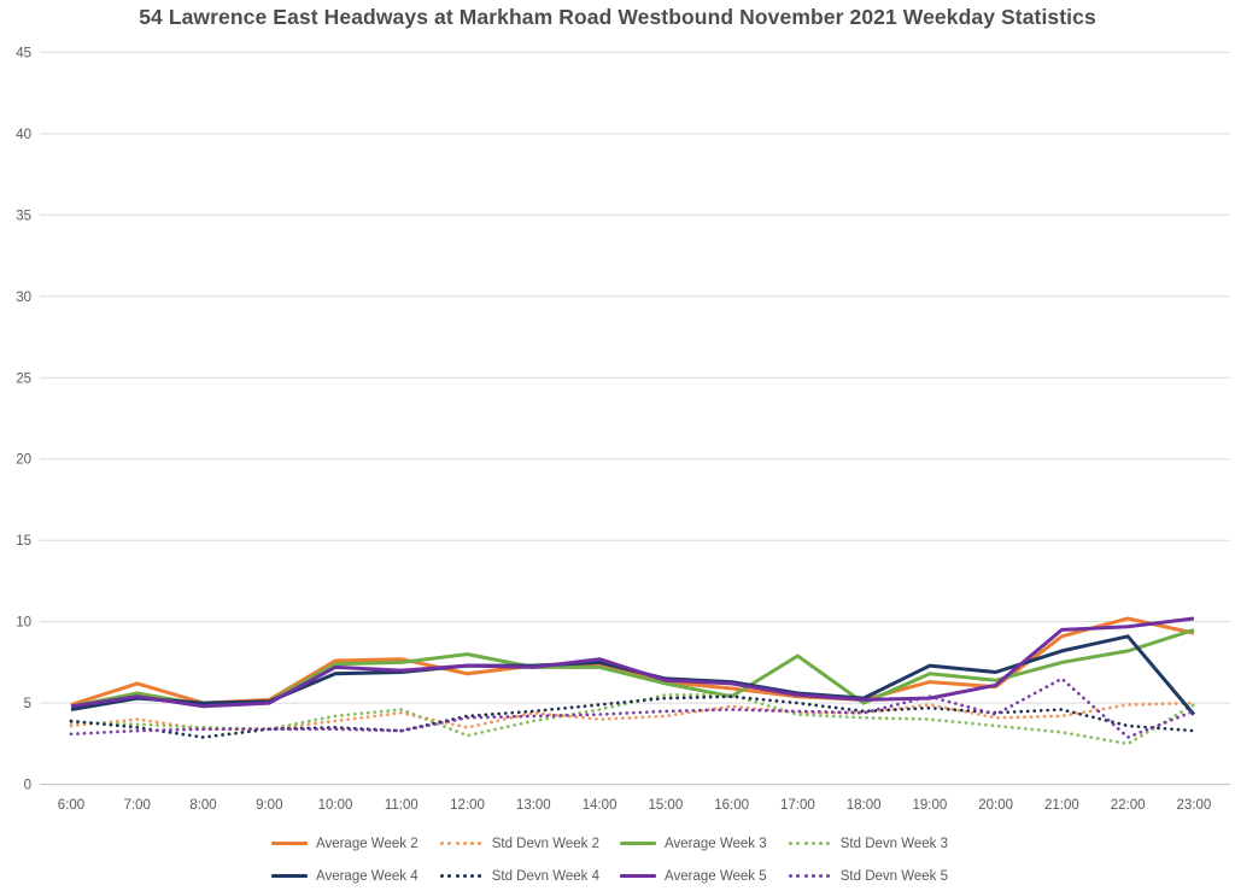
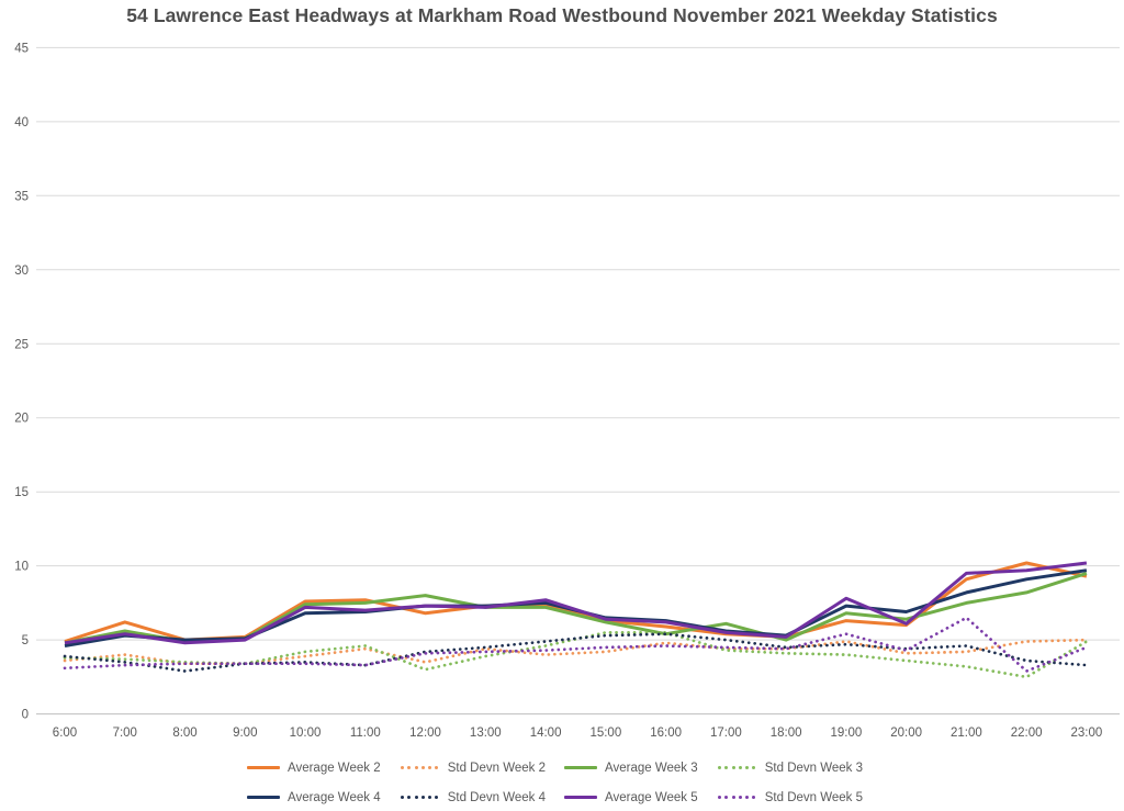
Average Week 3/17:00: 7.9 -> 6.1
Average Week 5/19:00: 5.3 -> 7.8
Average Week 4/23:00: 4.3 -> 9.7
